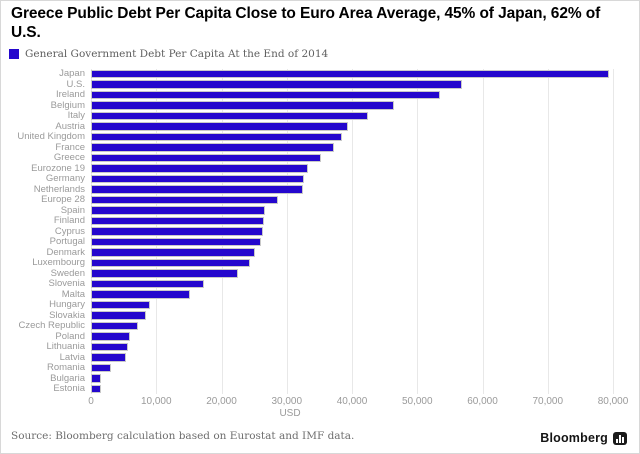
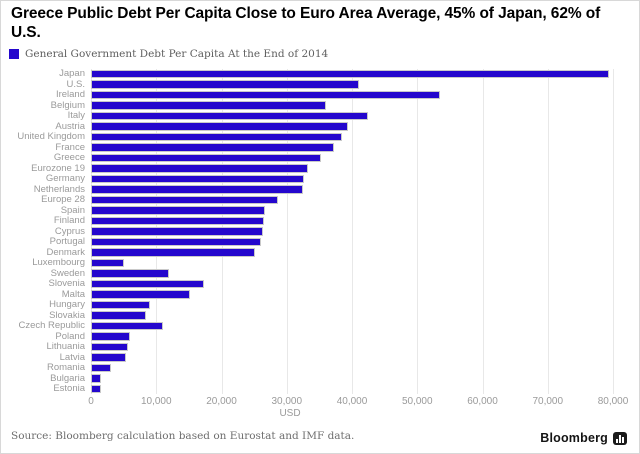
U.S.: 57000 -> 41000
Belgium: 46000 -> 36000
Luxembourg: 24000 -> 5000
Sweden: 22000 -> 12000
Czech Republic: 7000 -> 11000
